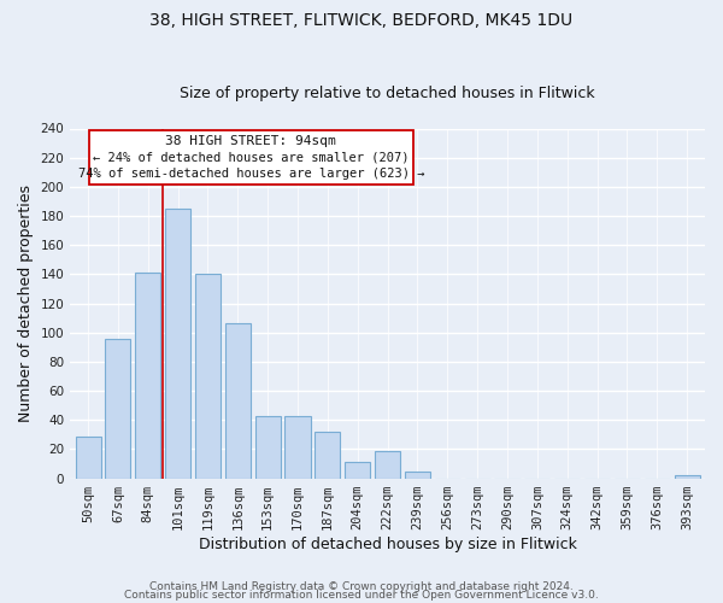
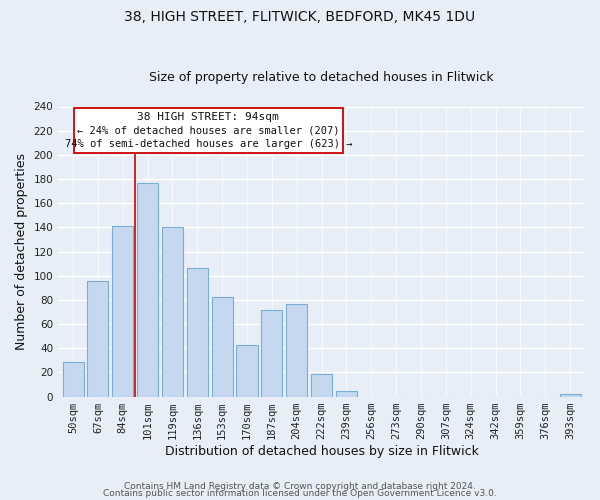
101sqm: 185 -> 177
153sqm: 43 -> 82
187sqm: 32 -> 72
204sqm: 11 -> 77
